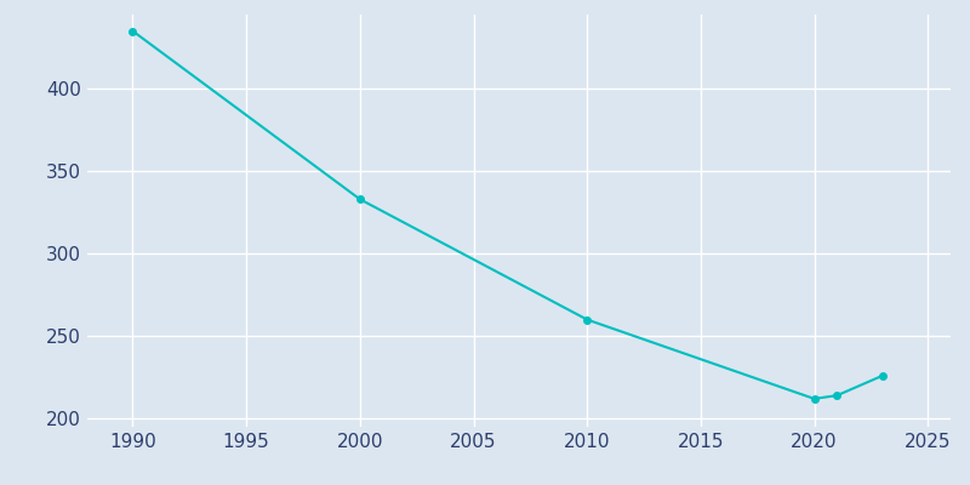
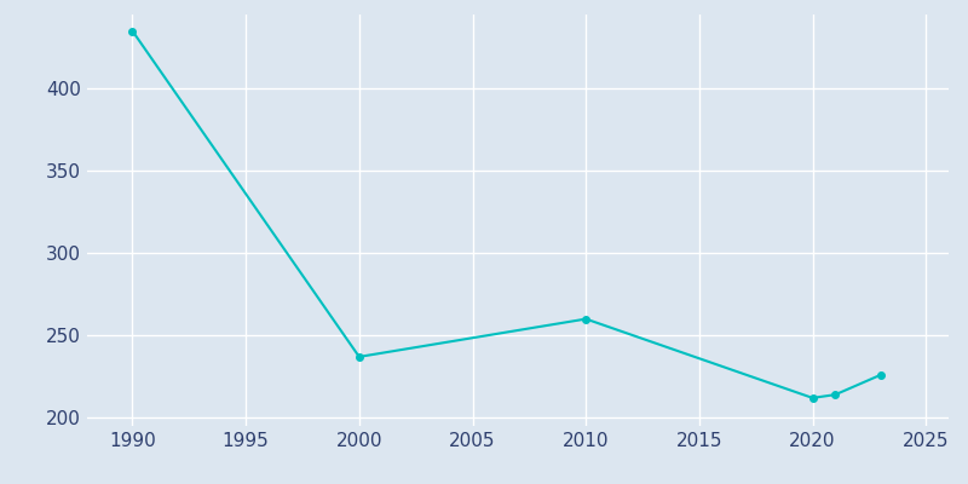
2000: 333 -> 237
